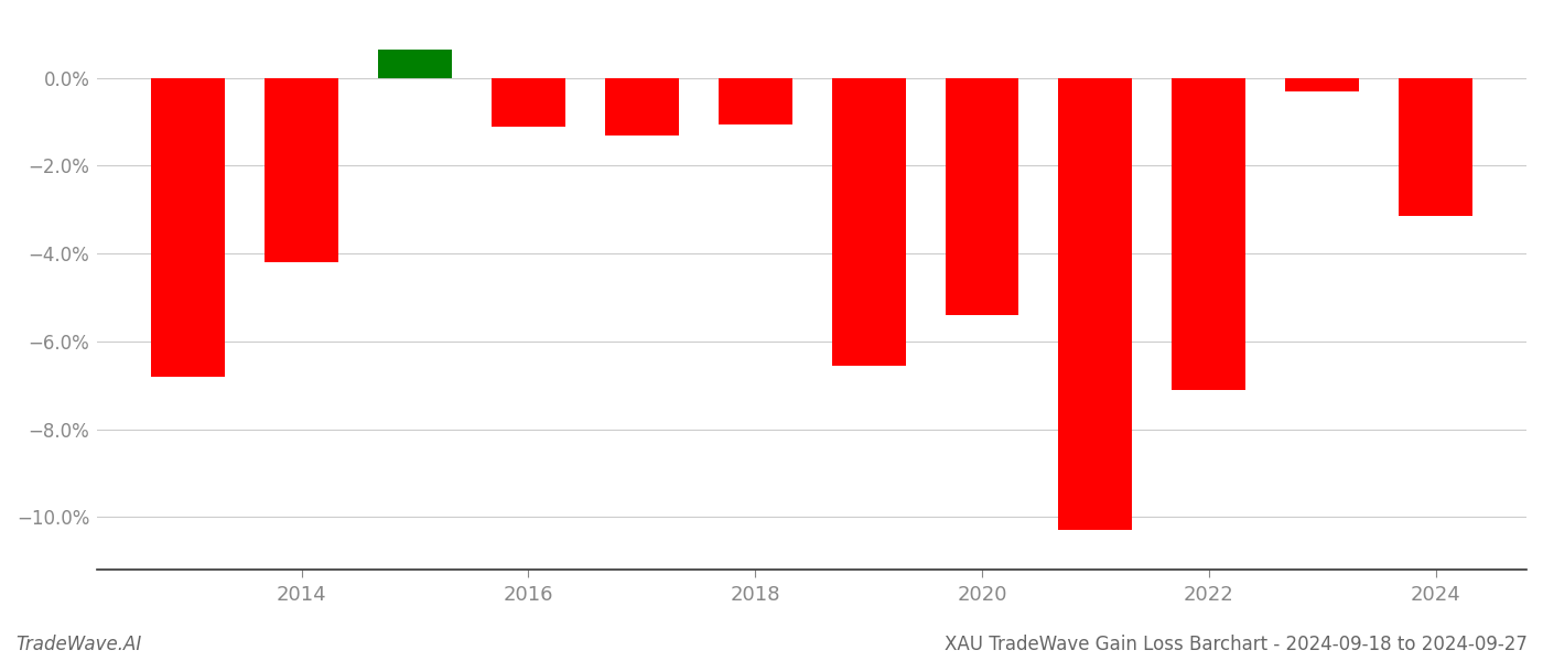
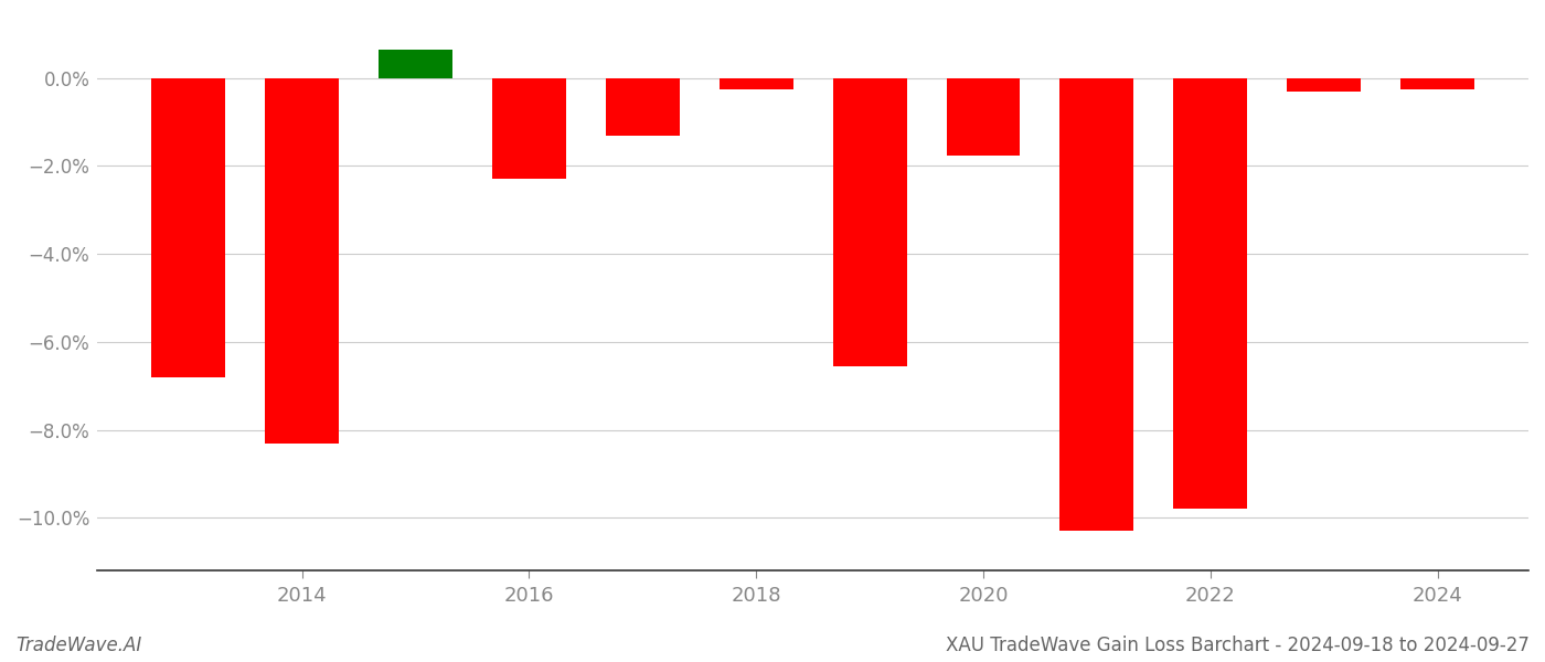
2014: -4.20% -> -8.30%
2016: -1.10% -> -2.30%
2018: -1.05% -> -0.25%
2020: -5.40% -> -1.75%
2022: -7.10% -> -9.80%
2024: -3.15% -> -0.25%
